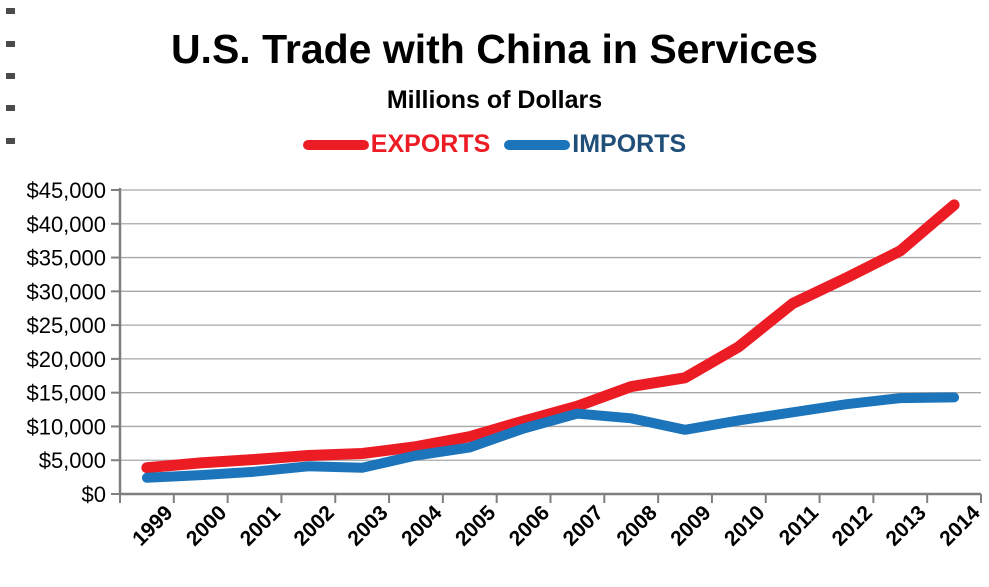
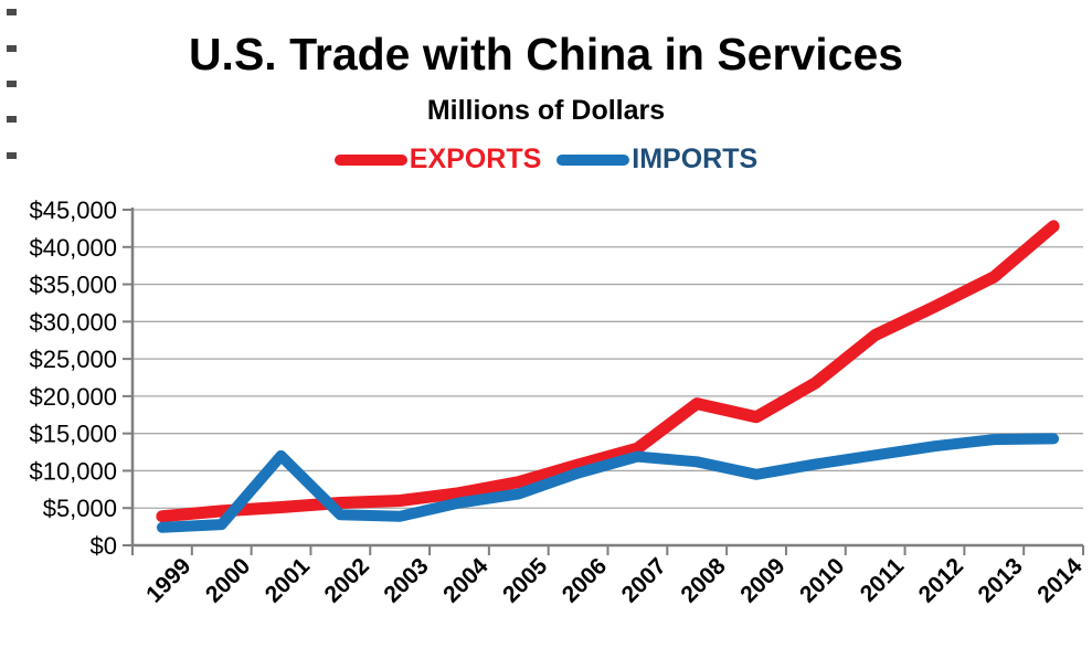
IMPORTS/2001: $3000 -> $12000
EXPORTS/2008: $16000 -> $19000
